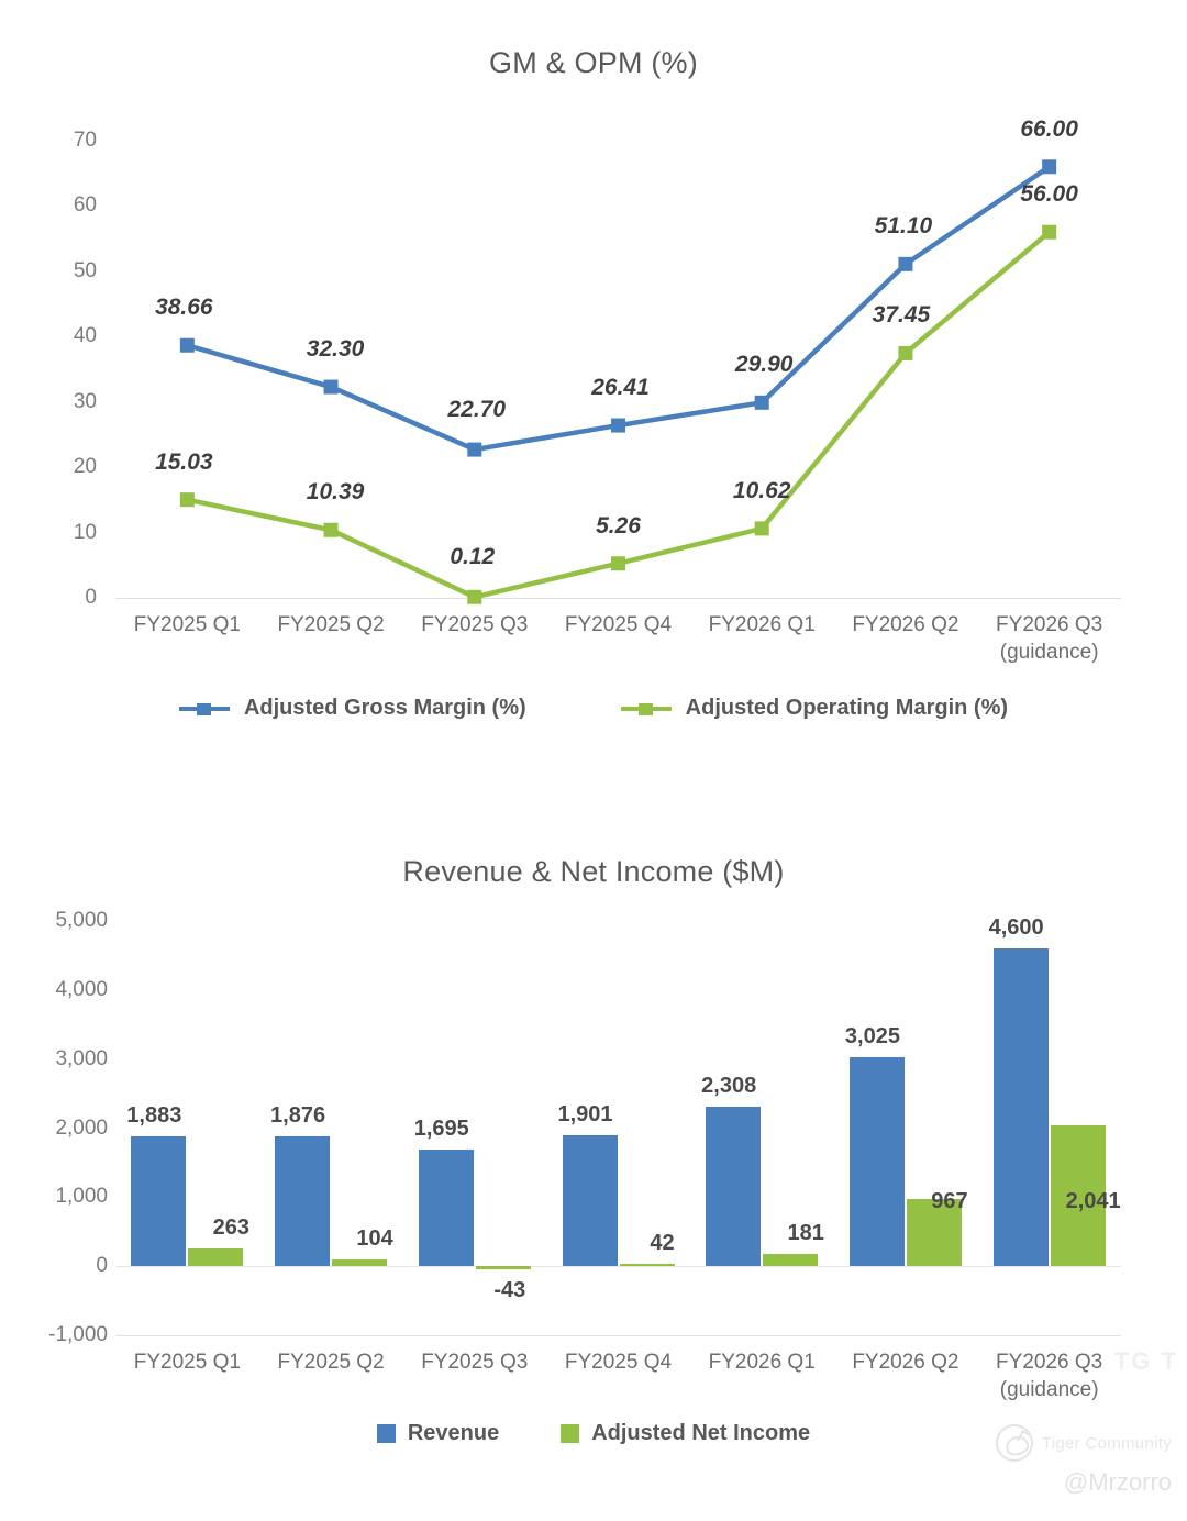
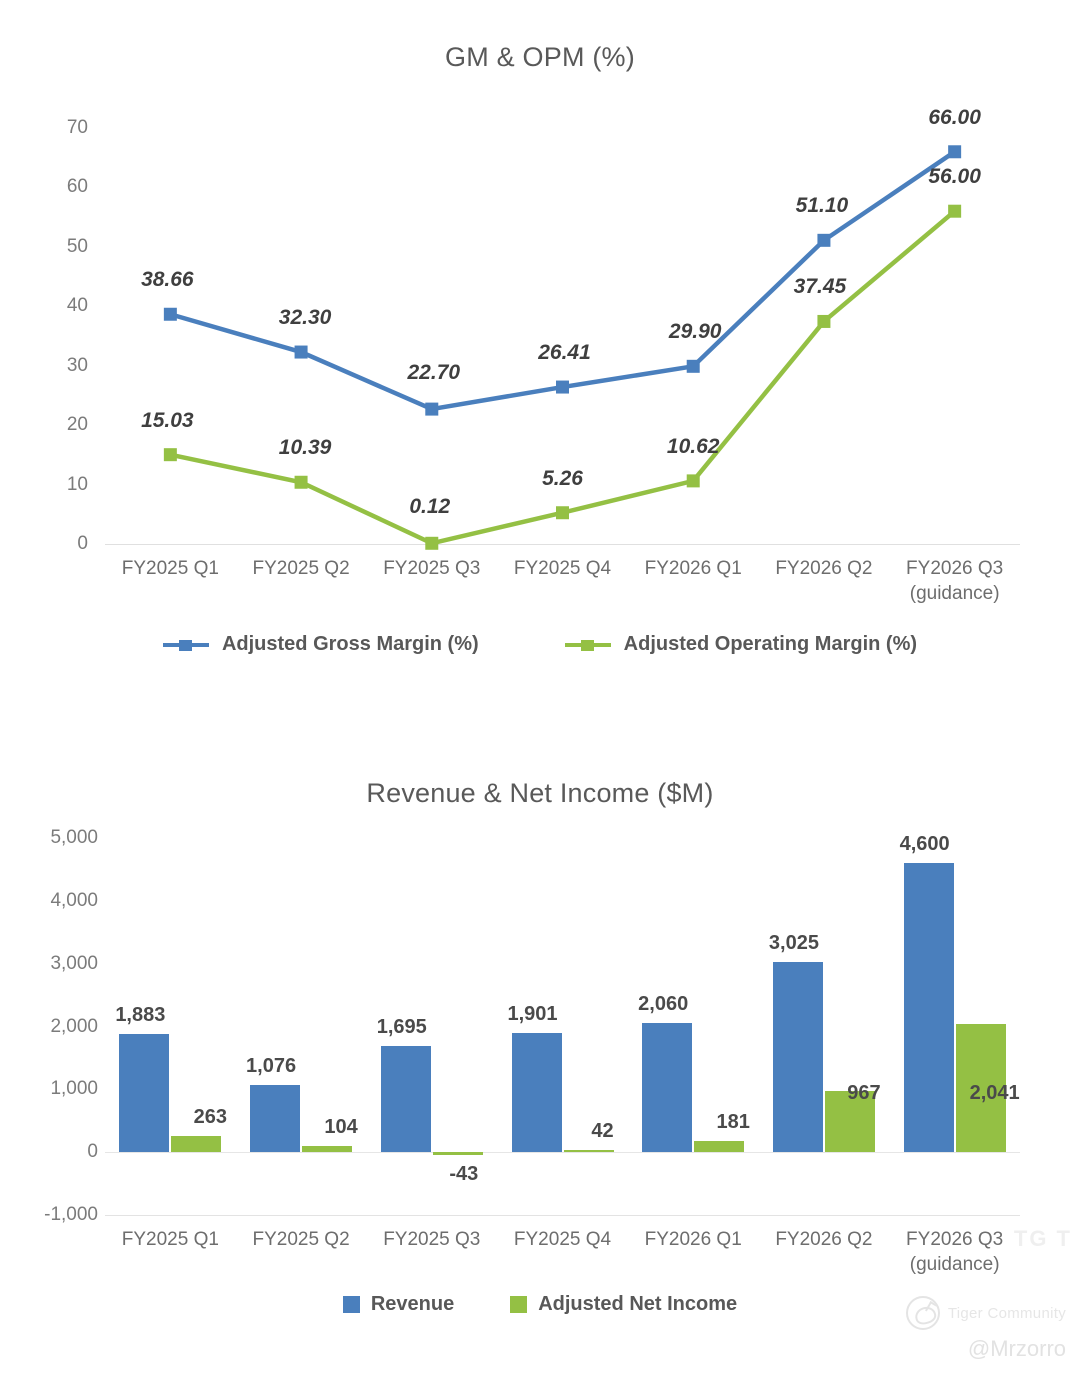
Revenue & Net Income ($M)/Revenue/FY2025 Q2: 1,876 -> 1,076
Revenue & Net Income ($M)/Revenue/FY2026 Q1: 2,308 -> 2,060
